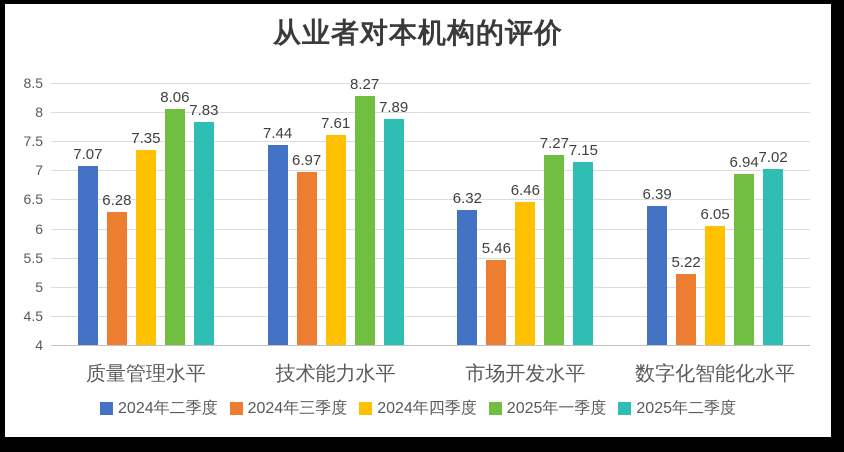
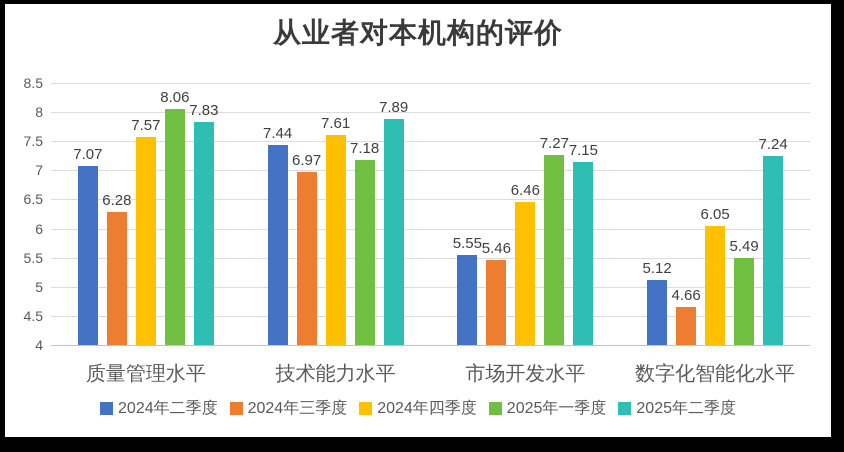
2024年四季度/质量管理水平: 7.35 -> 7.57
2025年一季度/技术能力水平: 8.27 -> 7.18
2024年二季度/市场开发水平: 6.32 -> 5.55
2024年二季度/数字化智能化水平: 6.39 -> 5.12
2024年三季度/数字化智能化水平: 5.22 -> 4.66
2025年一季度/数字化智能化水平: 6.94 -> 5.49
2025年二季度/数字化智能化水平: 7.02 -> 7.24
